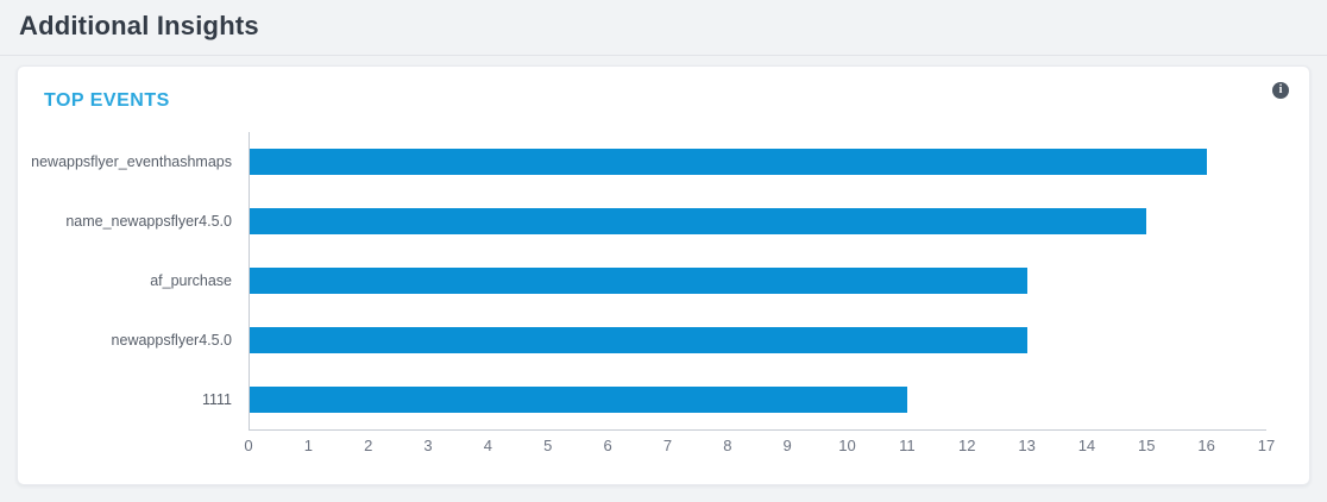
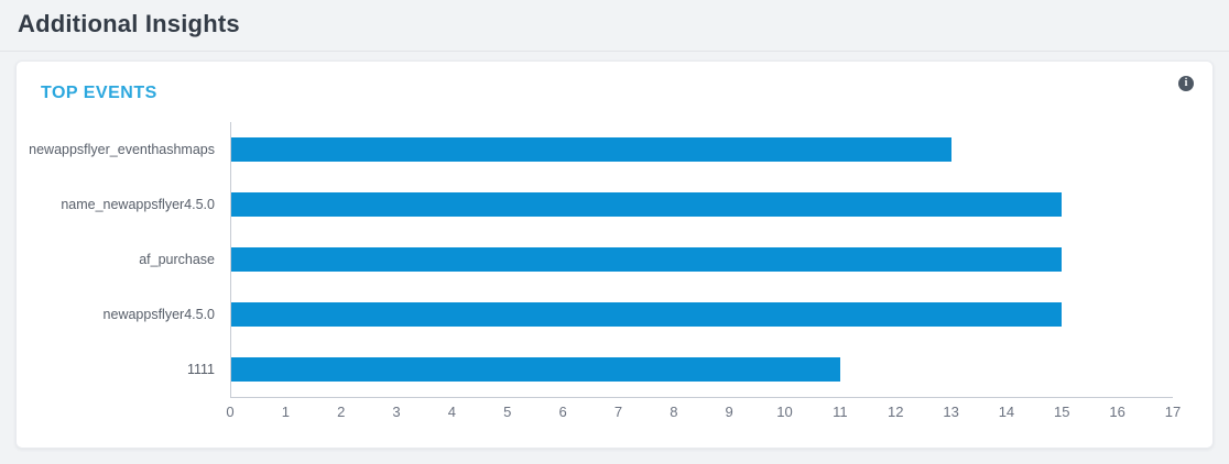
newappsflyer_eventhashmaps: 16 -> 13
af_purchase: 13 -> 15
newappsflyer4.5.0: 13 -> 15
